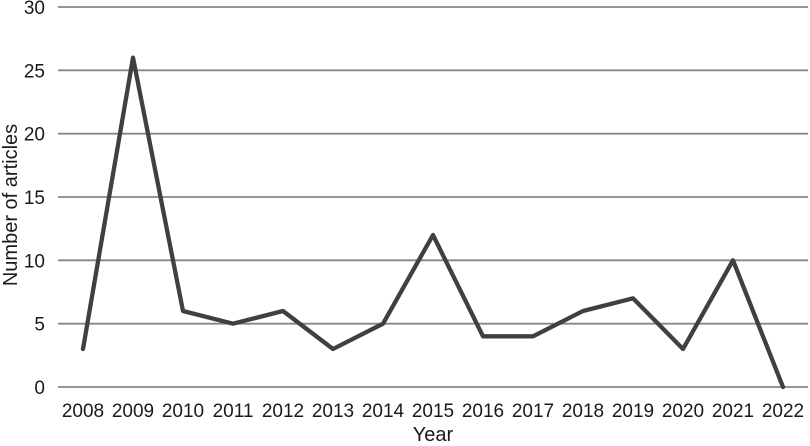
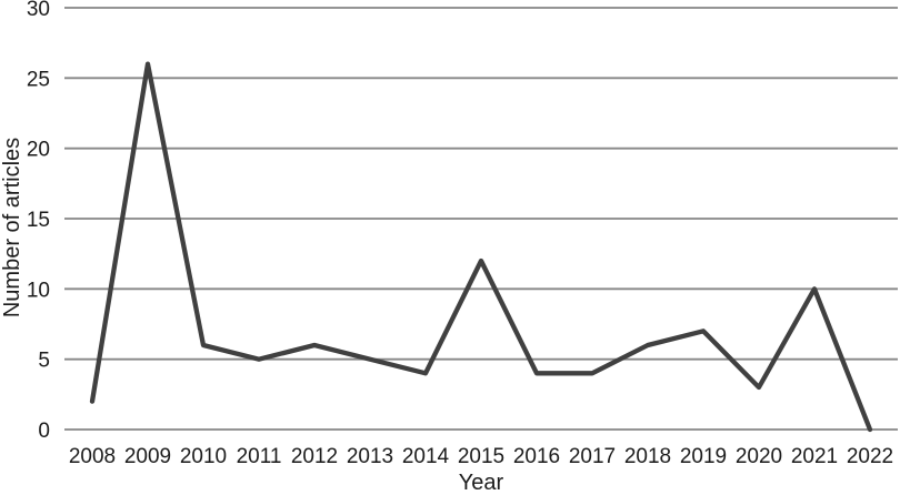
2008: 3 -> 2
2013: 3 -> 5
2014: 5 -> 4
